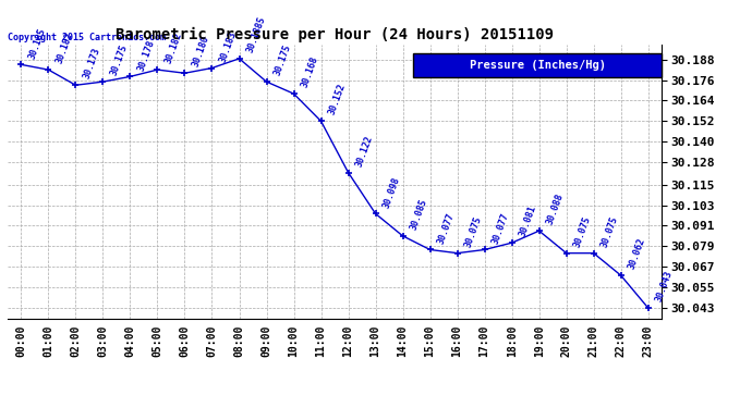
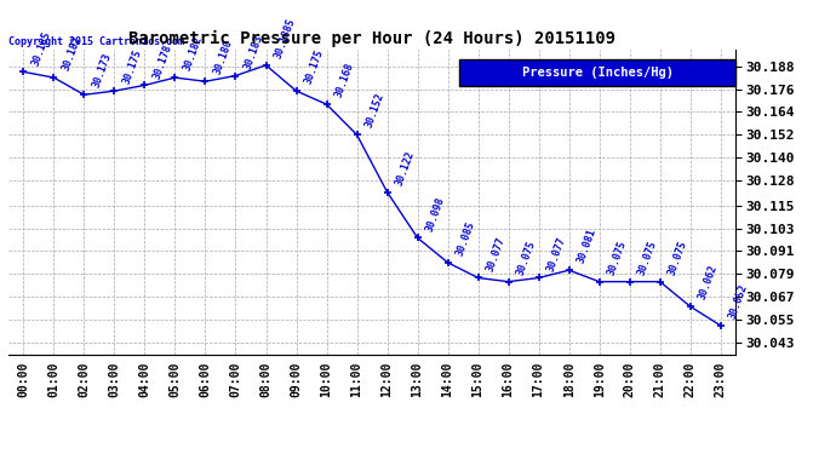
19:00: 30.088 -> 30.075
23:00: 30.043 -> 30.052
